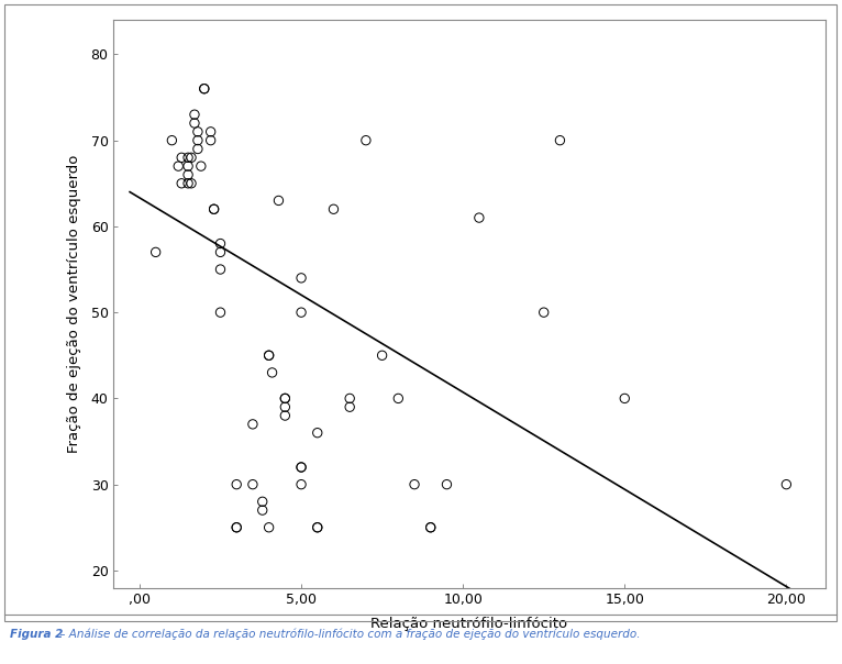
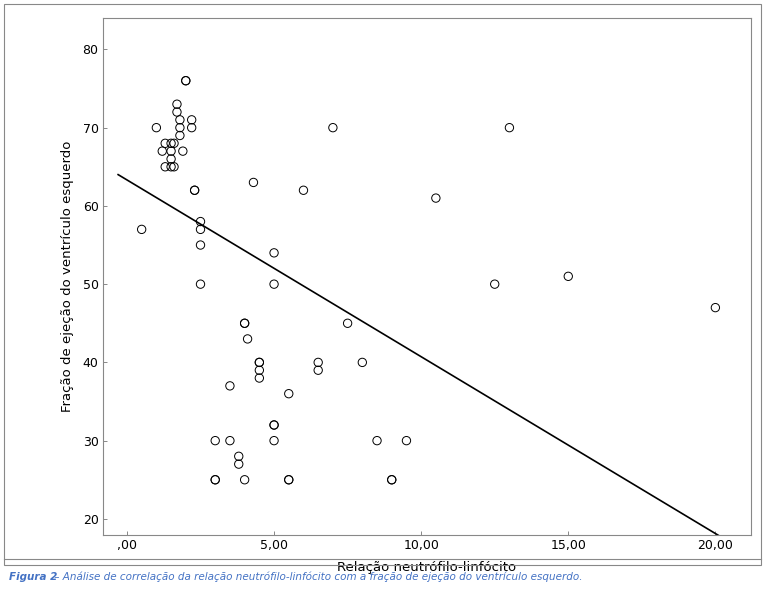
15,00: 40 -> 51
20,00: 30 -> 47
